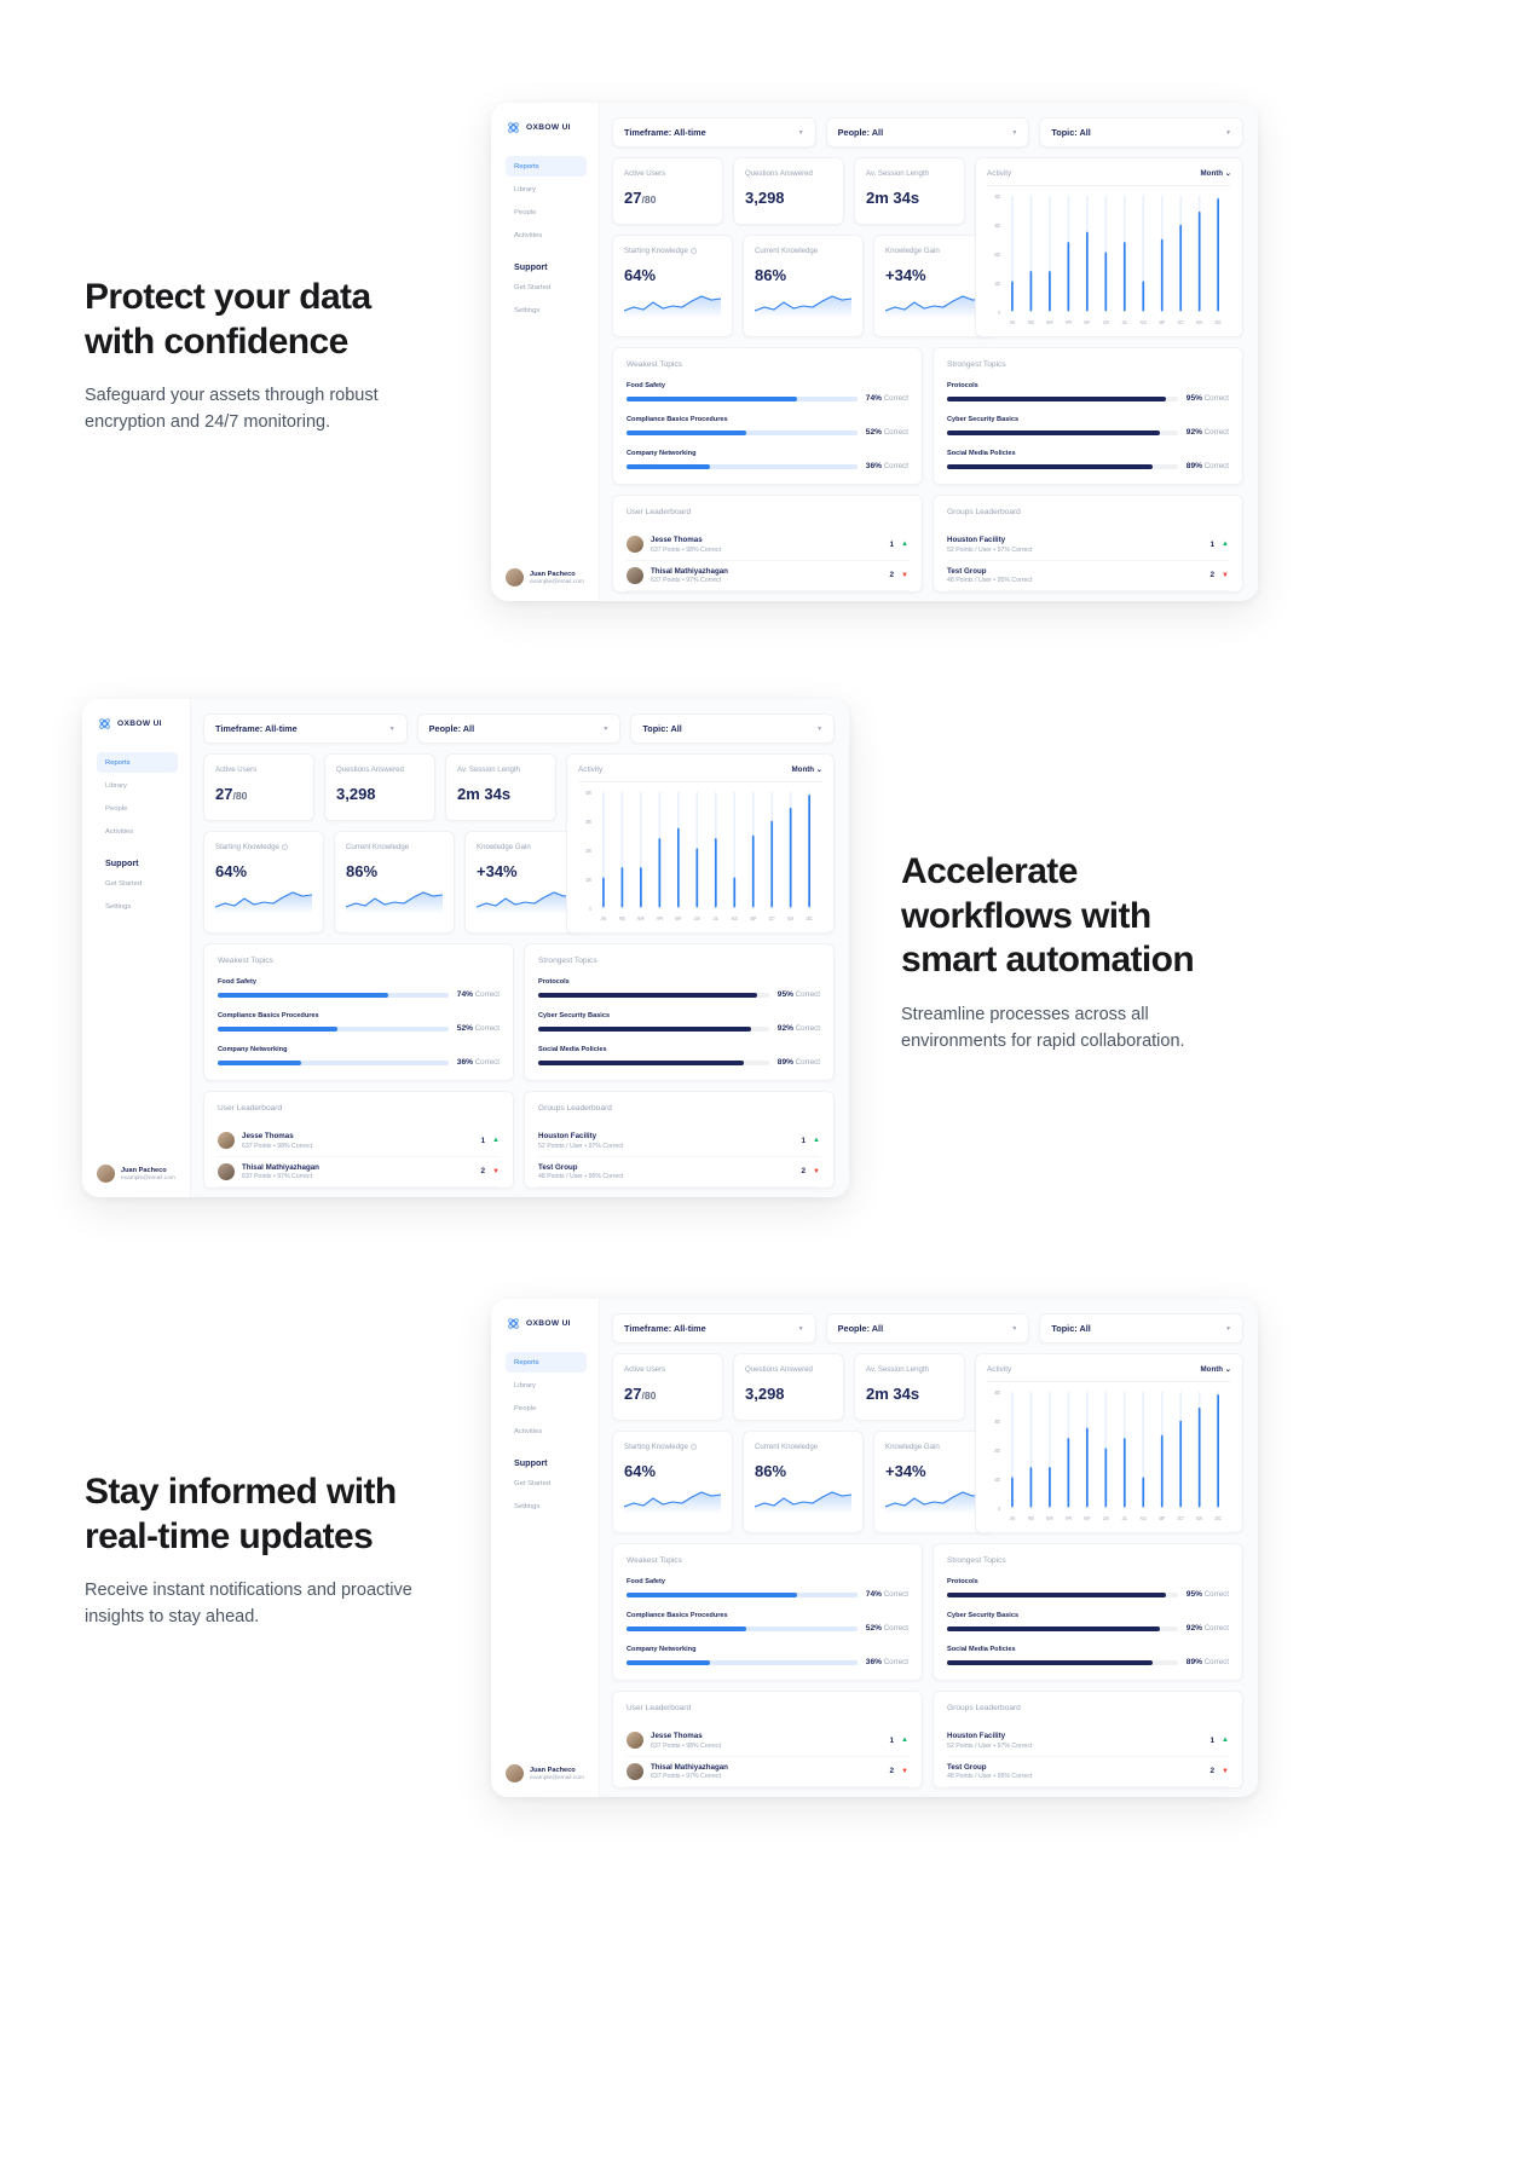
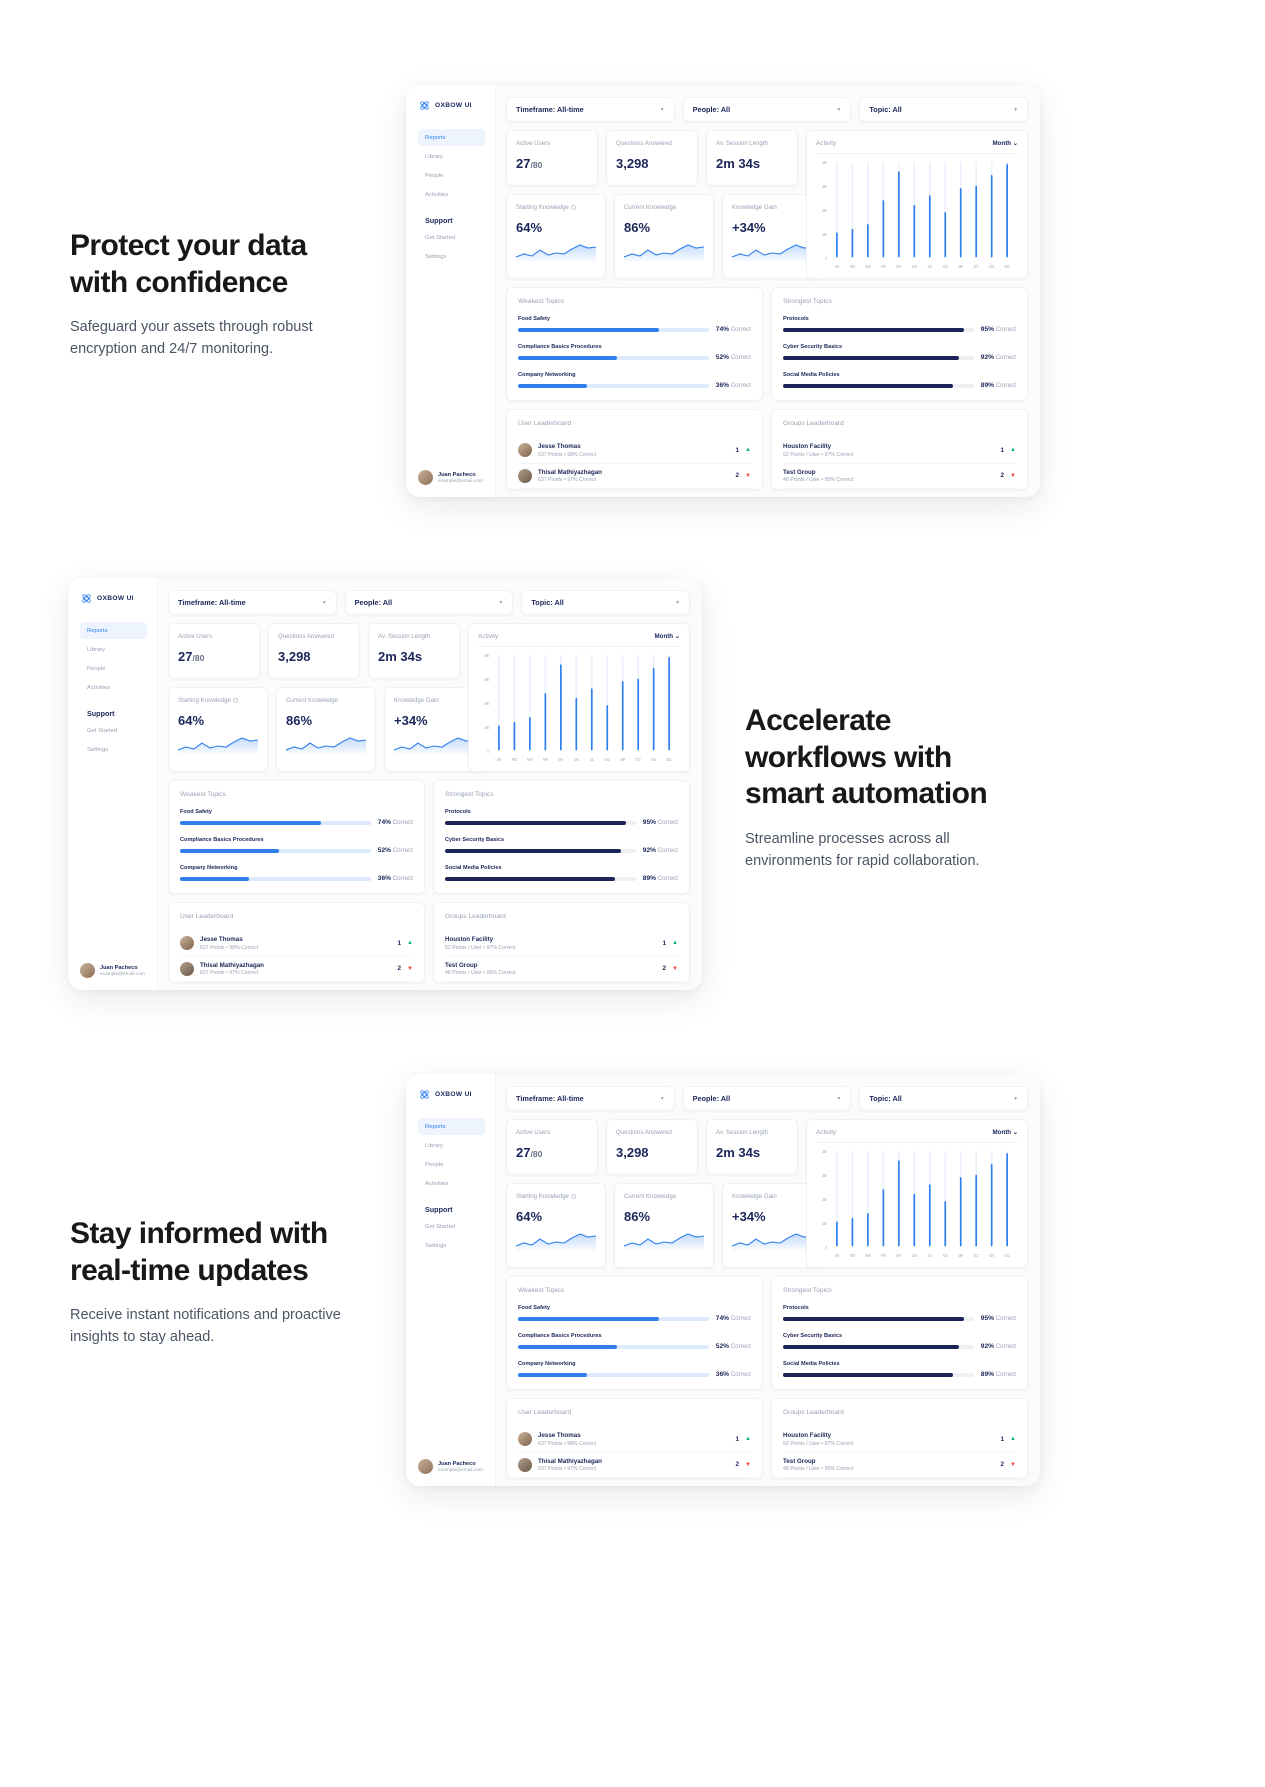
FEB: 140 -> 120
MAY: 280 -> 360
JUN: 200 -> 220
JUL: 240 -> 260
AUG: 100 -> 190
SEP: 250 -> 290
